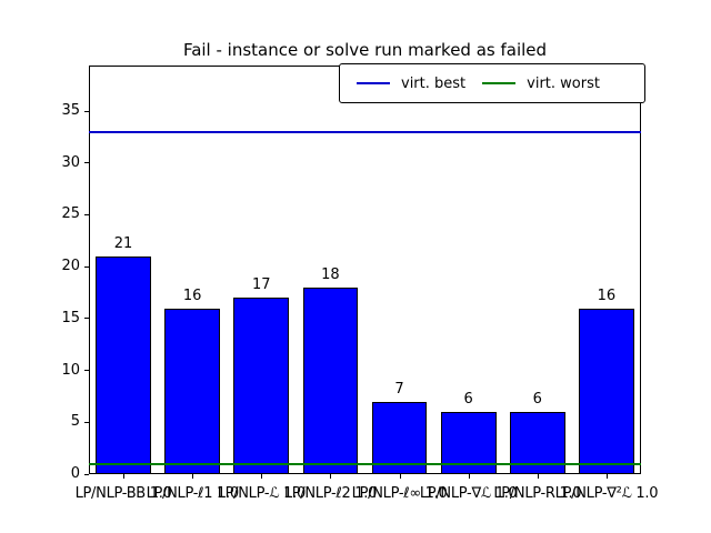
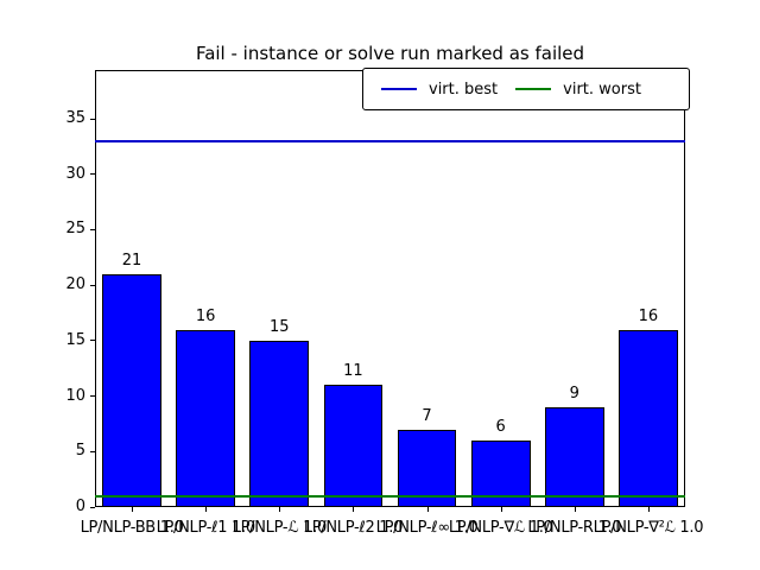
LP/NLP-ℒ 1.0: 17 -> 15
LP/NLP-ℓ2 1.0: 18 -> 11
LP/NLP-R 1.0: 6 -> 9
